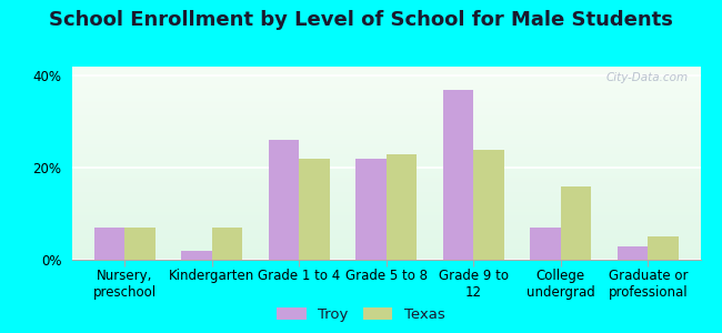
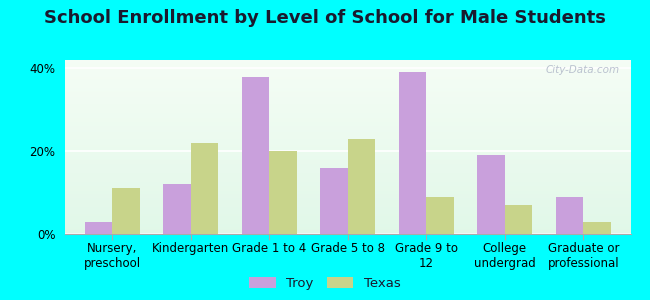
Troy/Nursery, preschool: 7% -> 3%
Texas/Nursery, preschool: 7% -> 11%
Troy/Kindergarten: 2% -> 12%
Texas/Kindergarten: 7% -> 22%
Troy/Grade 1 to 4: 26% -> 38%
Texas/Grade 1 to 4: 22% -> 20%
Troy/Grade 5 to 8: 22% -> 16%
Troy/Grade 9 to 12: 37% -> 39%
Texas/Grade 9 to 12: 24% -> 9%
Troy/College undergrad: 7% -> 19%
Texas/College undergrad: 16% -> 7%
Troy/Graduate or professional: 3% -> 9%
Texas/Graduate or professional: 5% -> 3%
